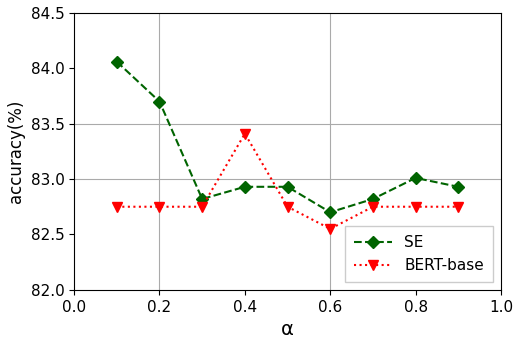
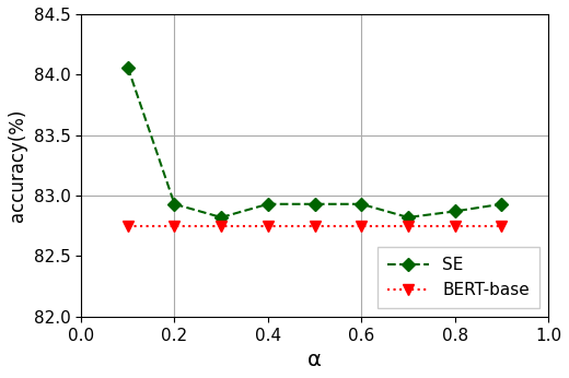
SE/0.2: 83.70 -> 82.93
BERT-base/0.4: 83.41 -> 82.75
SE/0.6: 82.70 -> 82.93
BERT-base/0.6: 82.55 -> 82.75
SE/0.8: 83.01 -> 82.87
